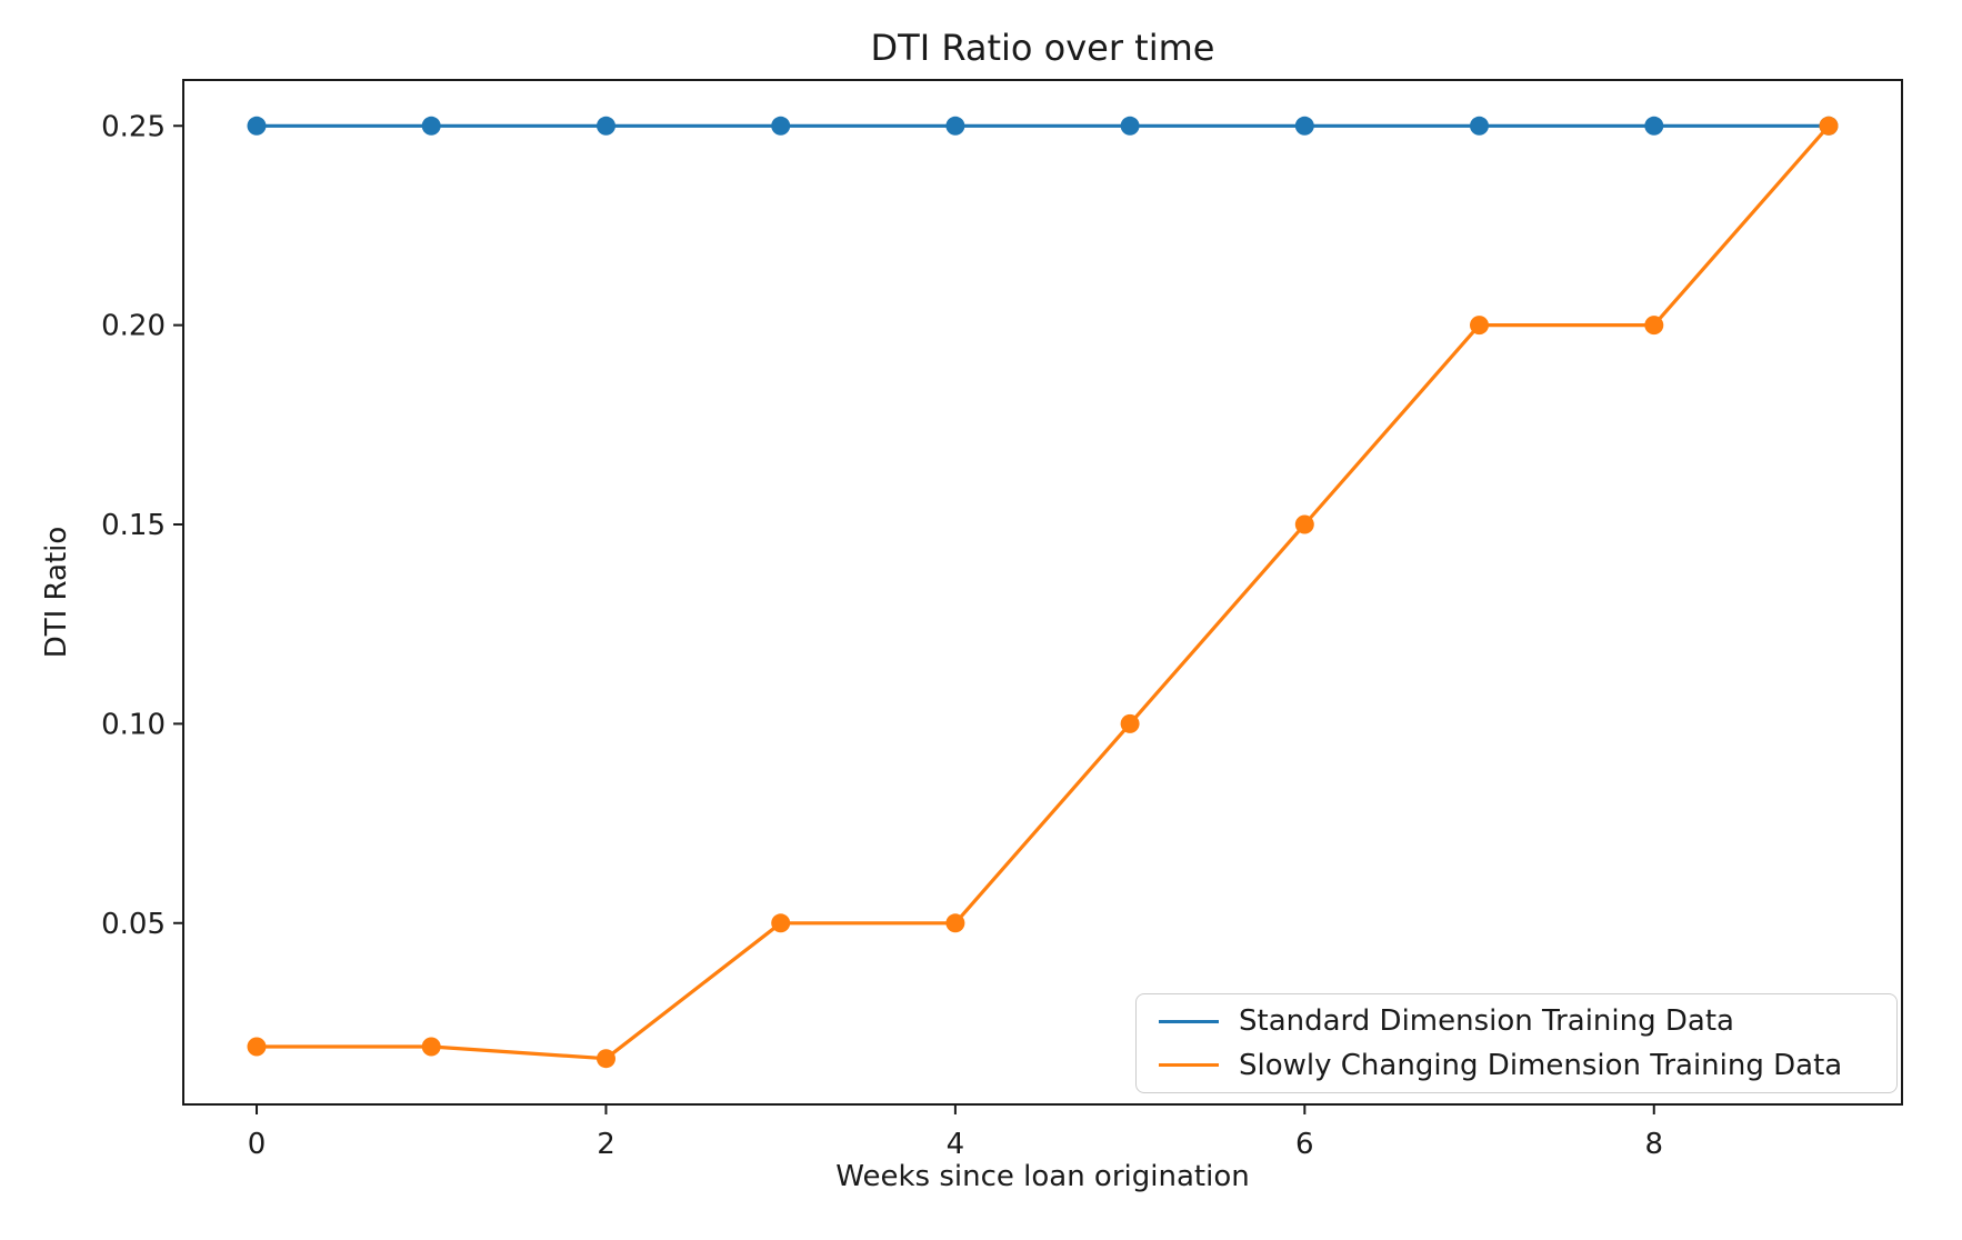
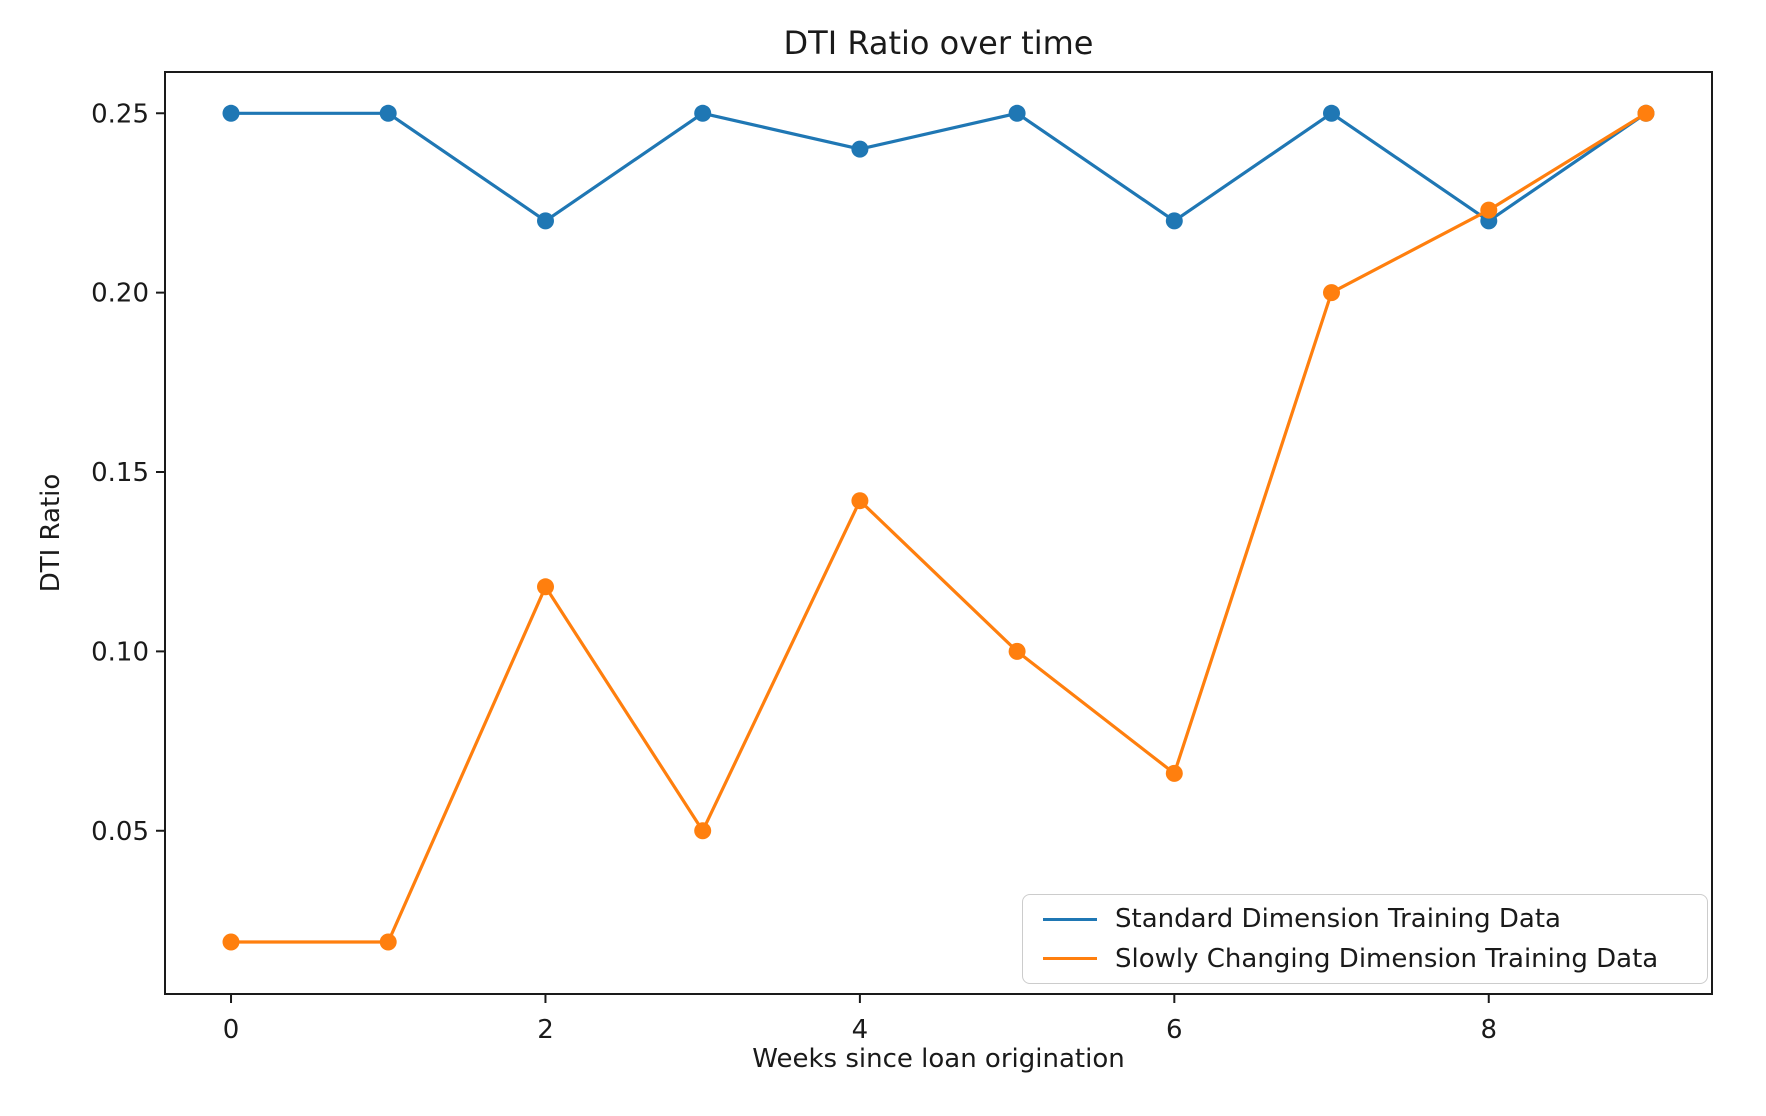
Standard Dimension Training Data/2: 0.25 -> 0.22
Slowly Changing Dimension Training Data/2: 0.016 -> 0.118
Standard Dimension Training Data/4: 0.25 -> 0.24
Slowly Changing Dimension Training Data/4: 0.050 -> 0.142
Standard Dimension Training Data/6: 0.25 -> 0.22
Slowly Changing Dimension Training Data/6: 0.150 -> 0.066
Standard Dimension Training Data/8: 0.25 -> 0.22
Slowly Changing Dimension Training Data/8: 0.200 -> 0.223
